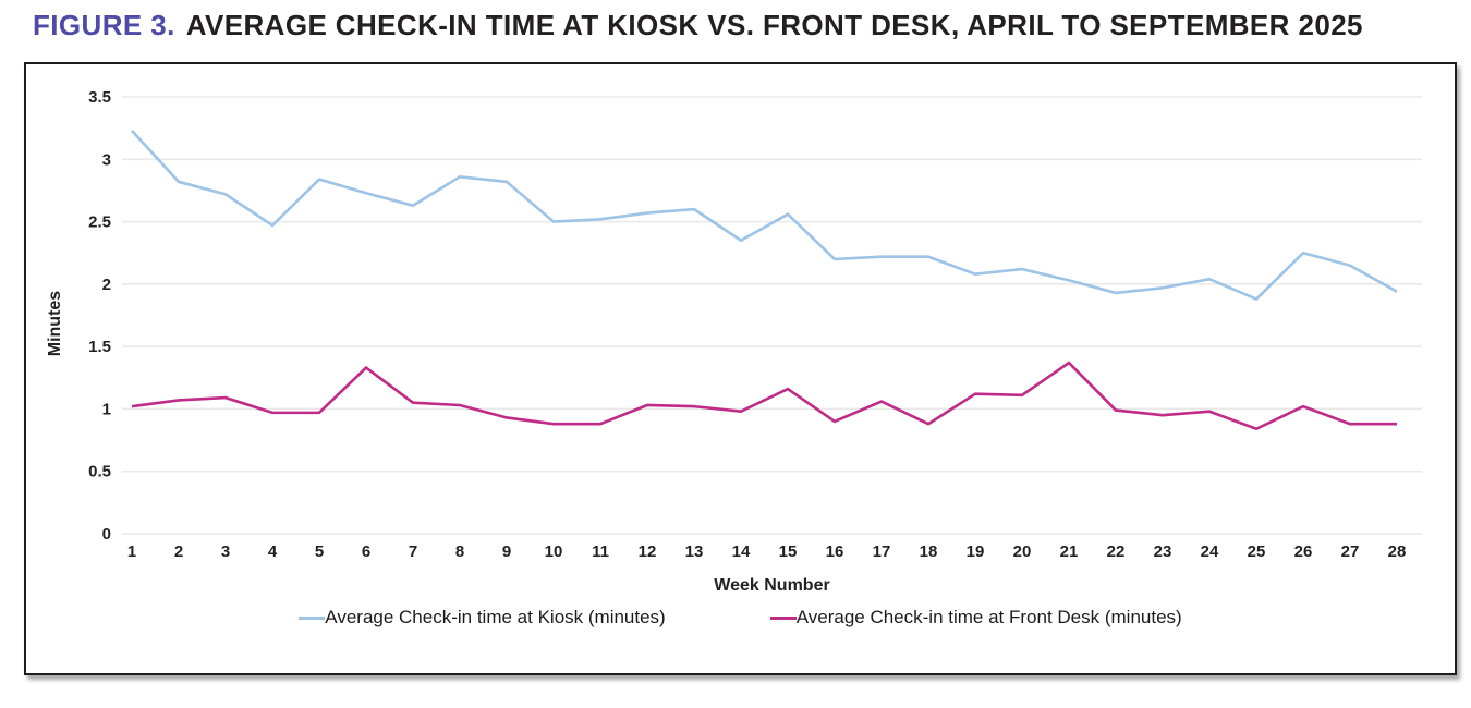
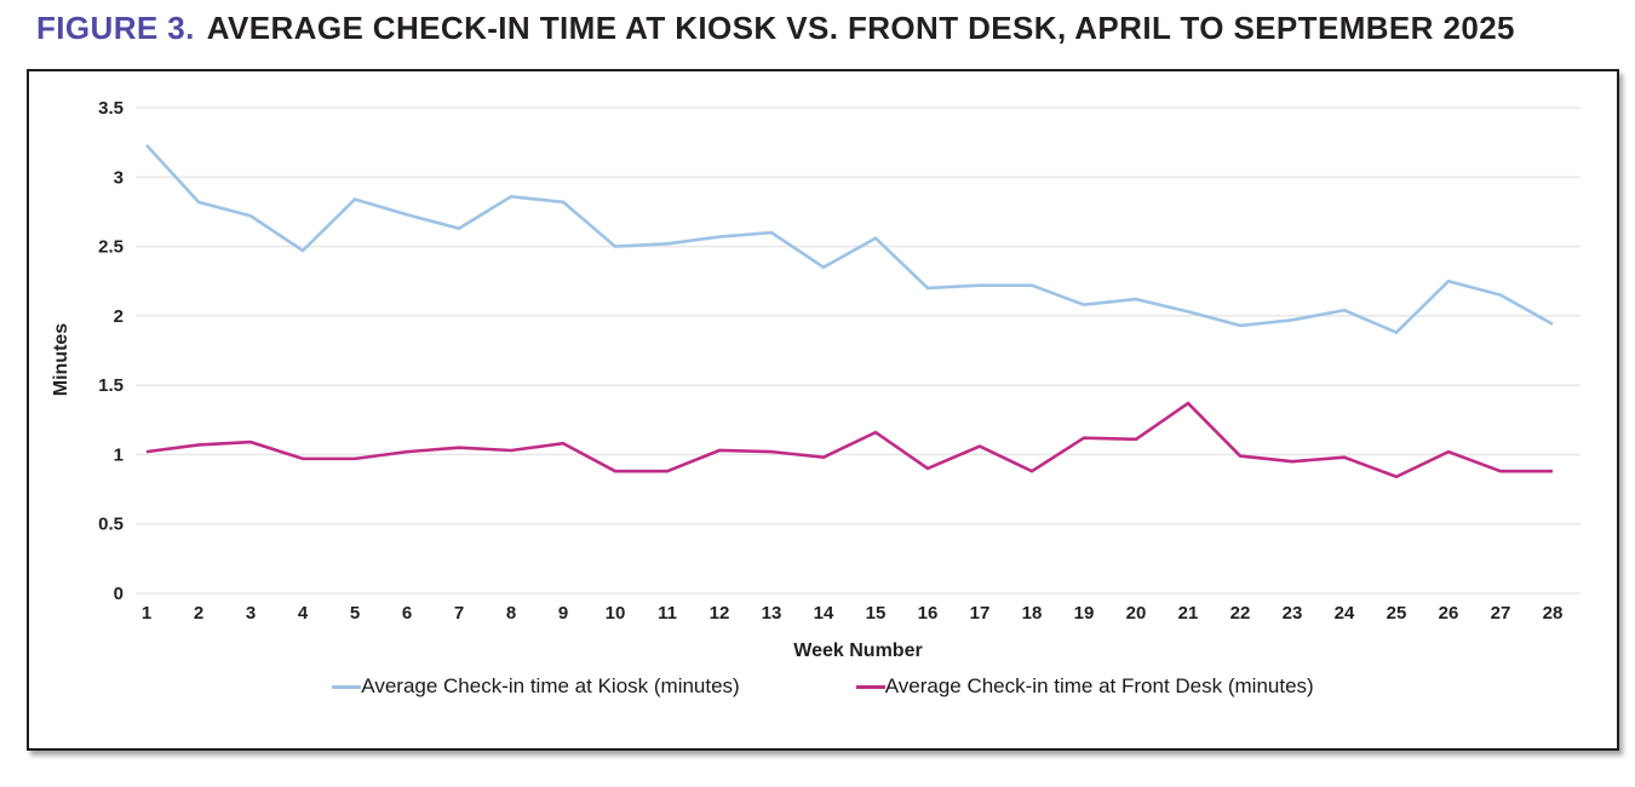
Average Check-in time at Front Desk (minutes)/6: 1.33 -> 1.02
Average Check-in time at Front Desk (minutes)/9: 0.93 -> 1.08
